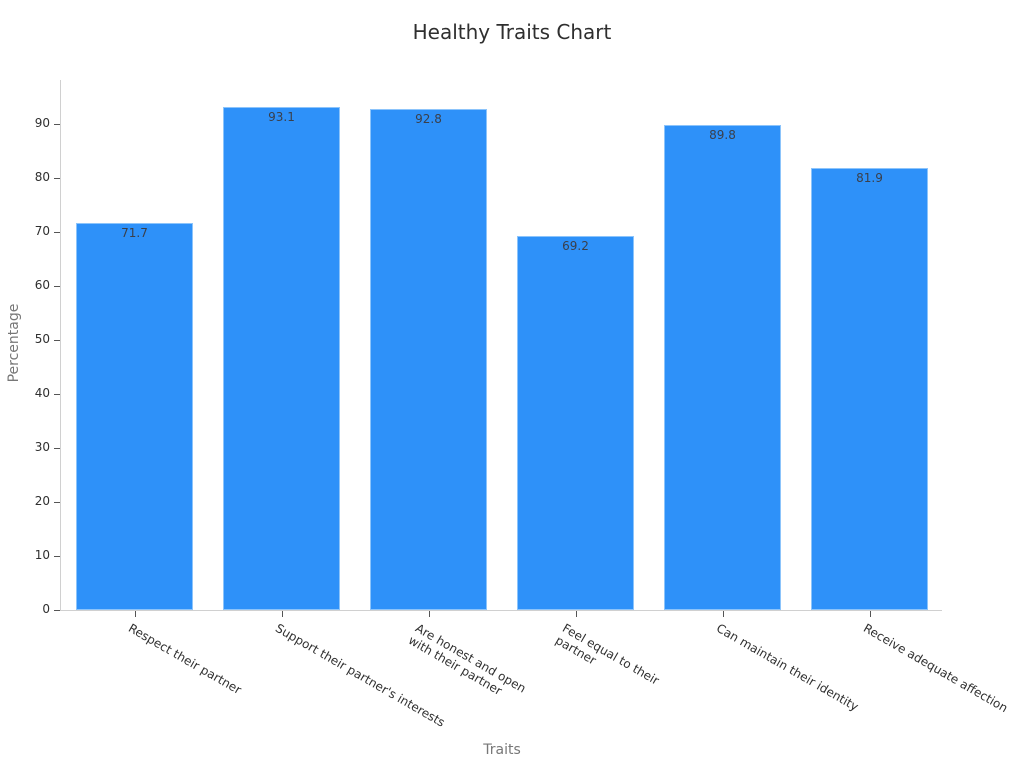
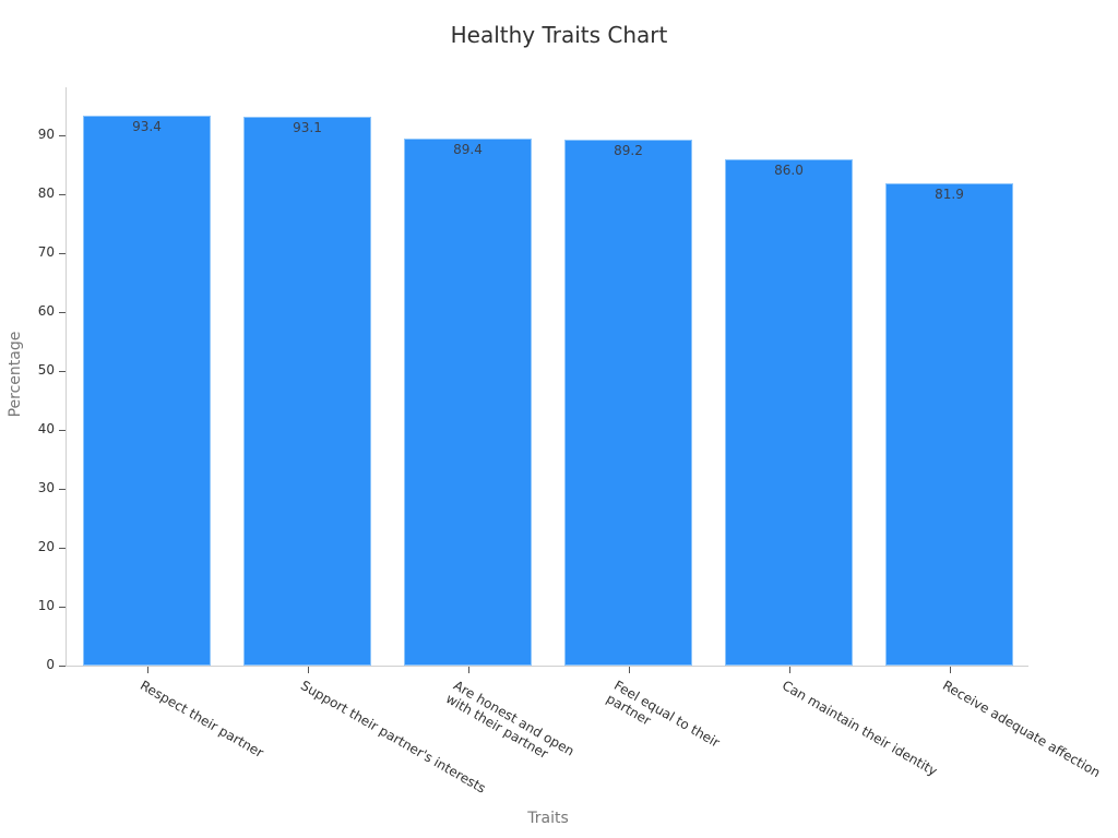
Respect their partner: 71.7 -> 93.4
Are honest and open with their partner: 92.8 -> 89.4
Feel equal to their partner: 69.2 -> 89.2
Can maintain their identity: 89.8 -> 86.0
